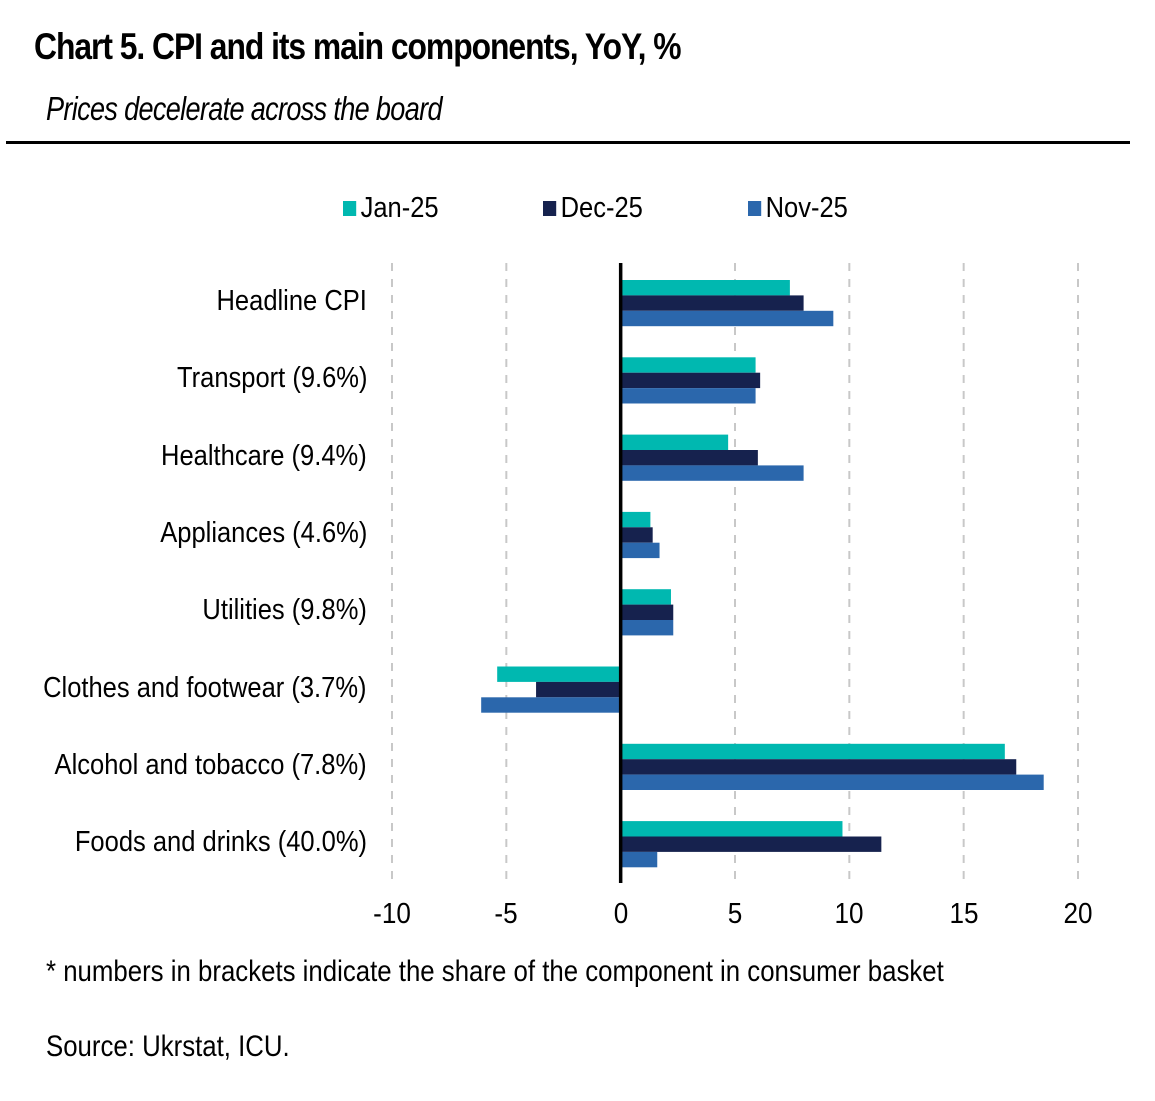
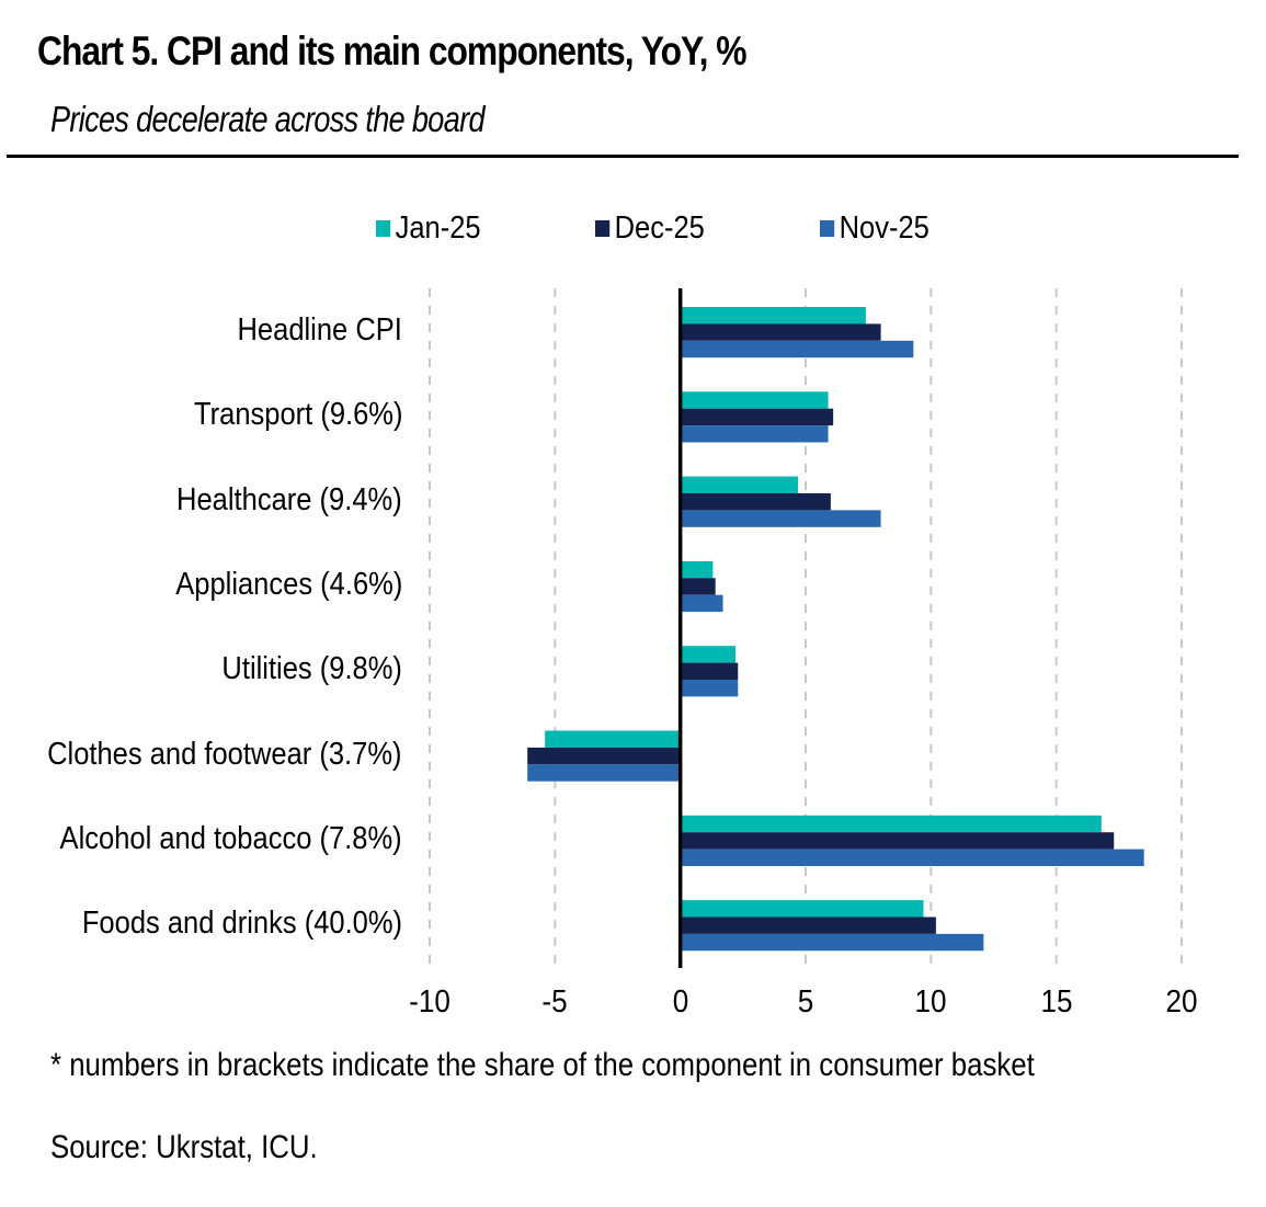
Dec-25/Clothes and footwear (3.7%): -3.7 -> -6.1
Dec-25/Foods and drinks (40.0%): 11.4 -> 10.2
Nov-25/Foods and drinks (40.0%): 1.6 -> 12.1
